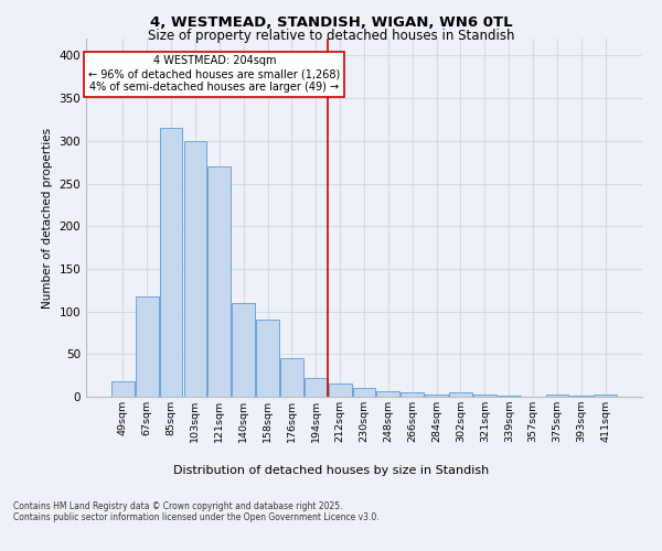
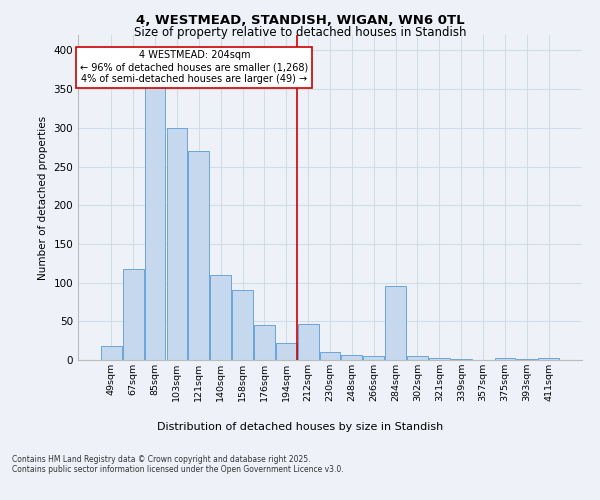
85sqm: 315 -> 354
212sqm: 16 -> 46
284sqm: 3 -> 96
